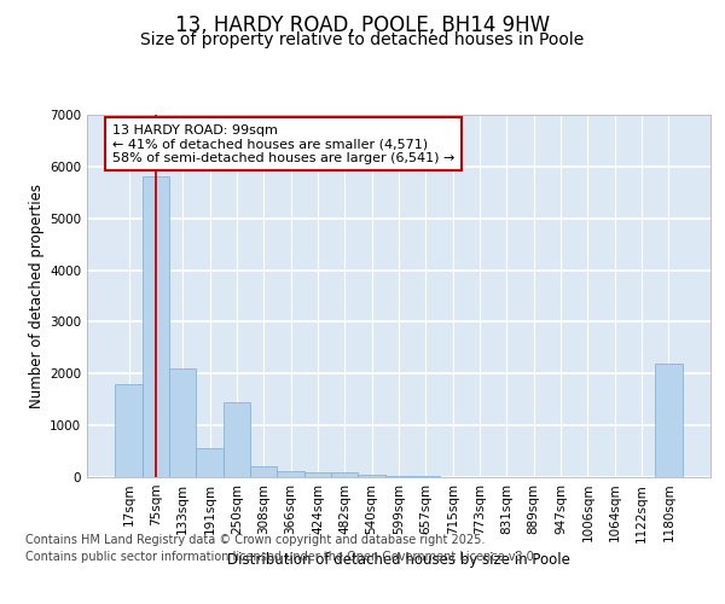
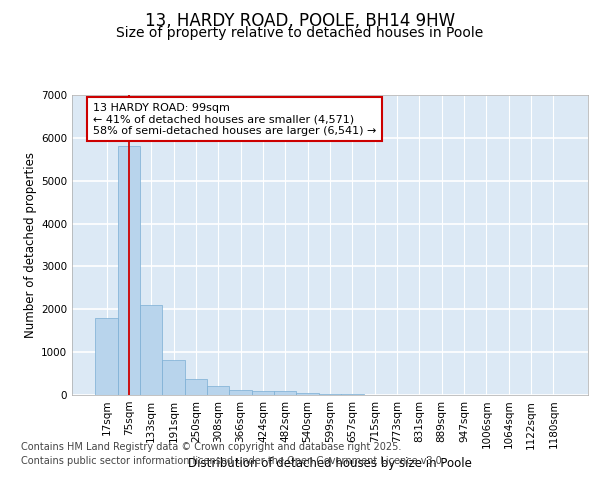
191sqm: 550 -> 810
250sqm: 1450 -> 380
1180sqm: 2200 -> 0
